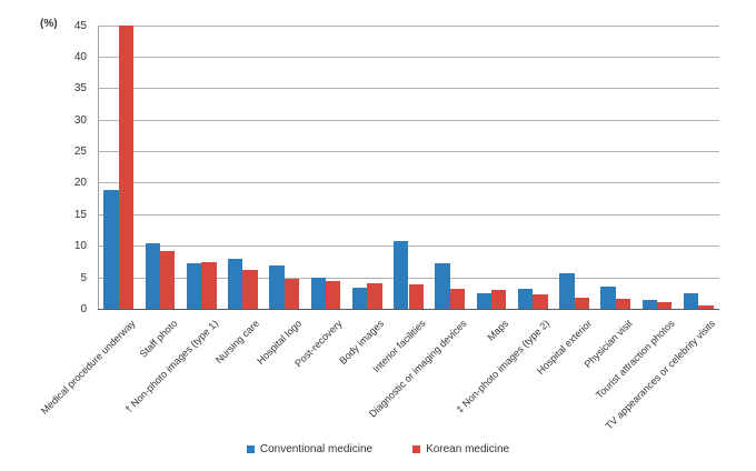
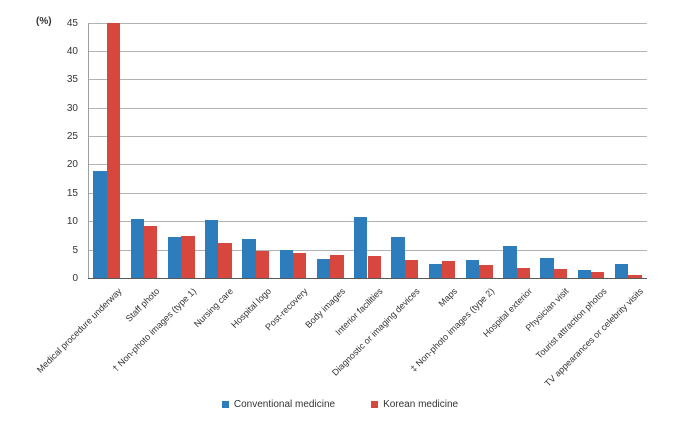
Conventional medicine/Nursing care: 8 -> 10
